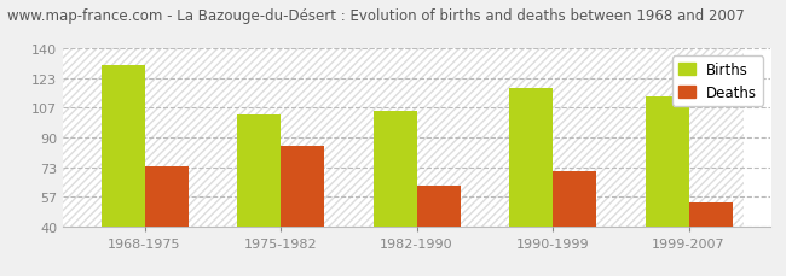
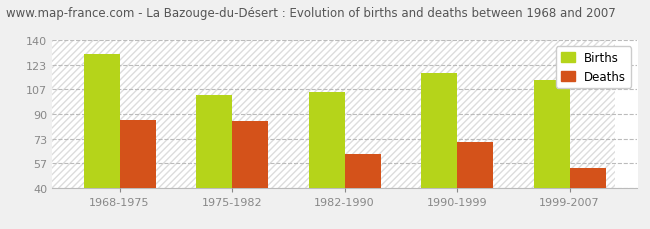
Deaths/1968-1975: 74 -> 86
